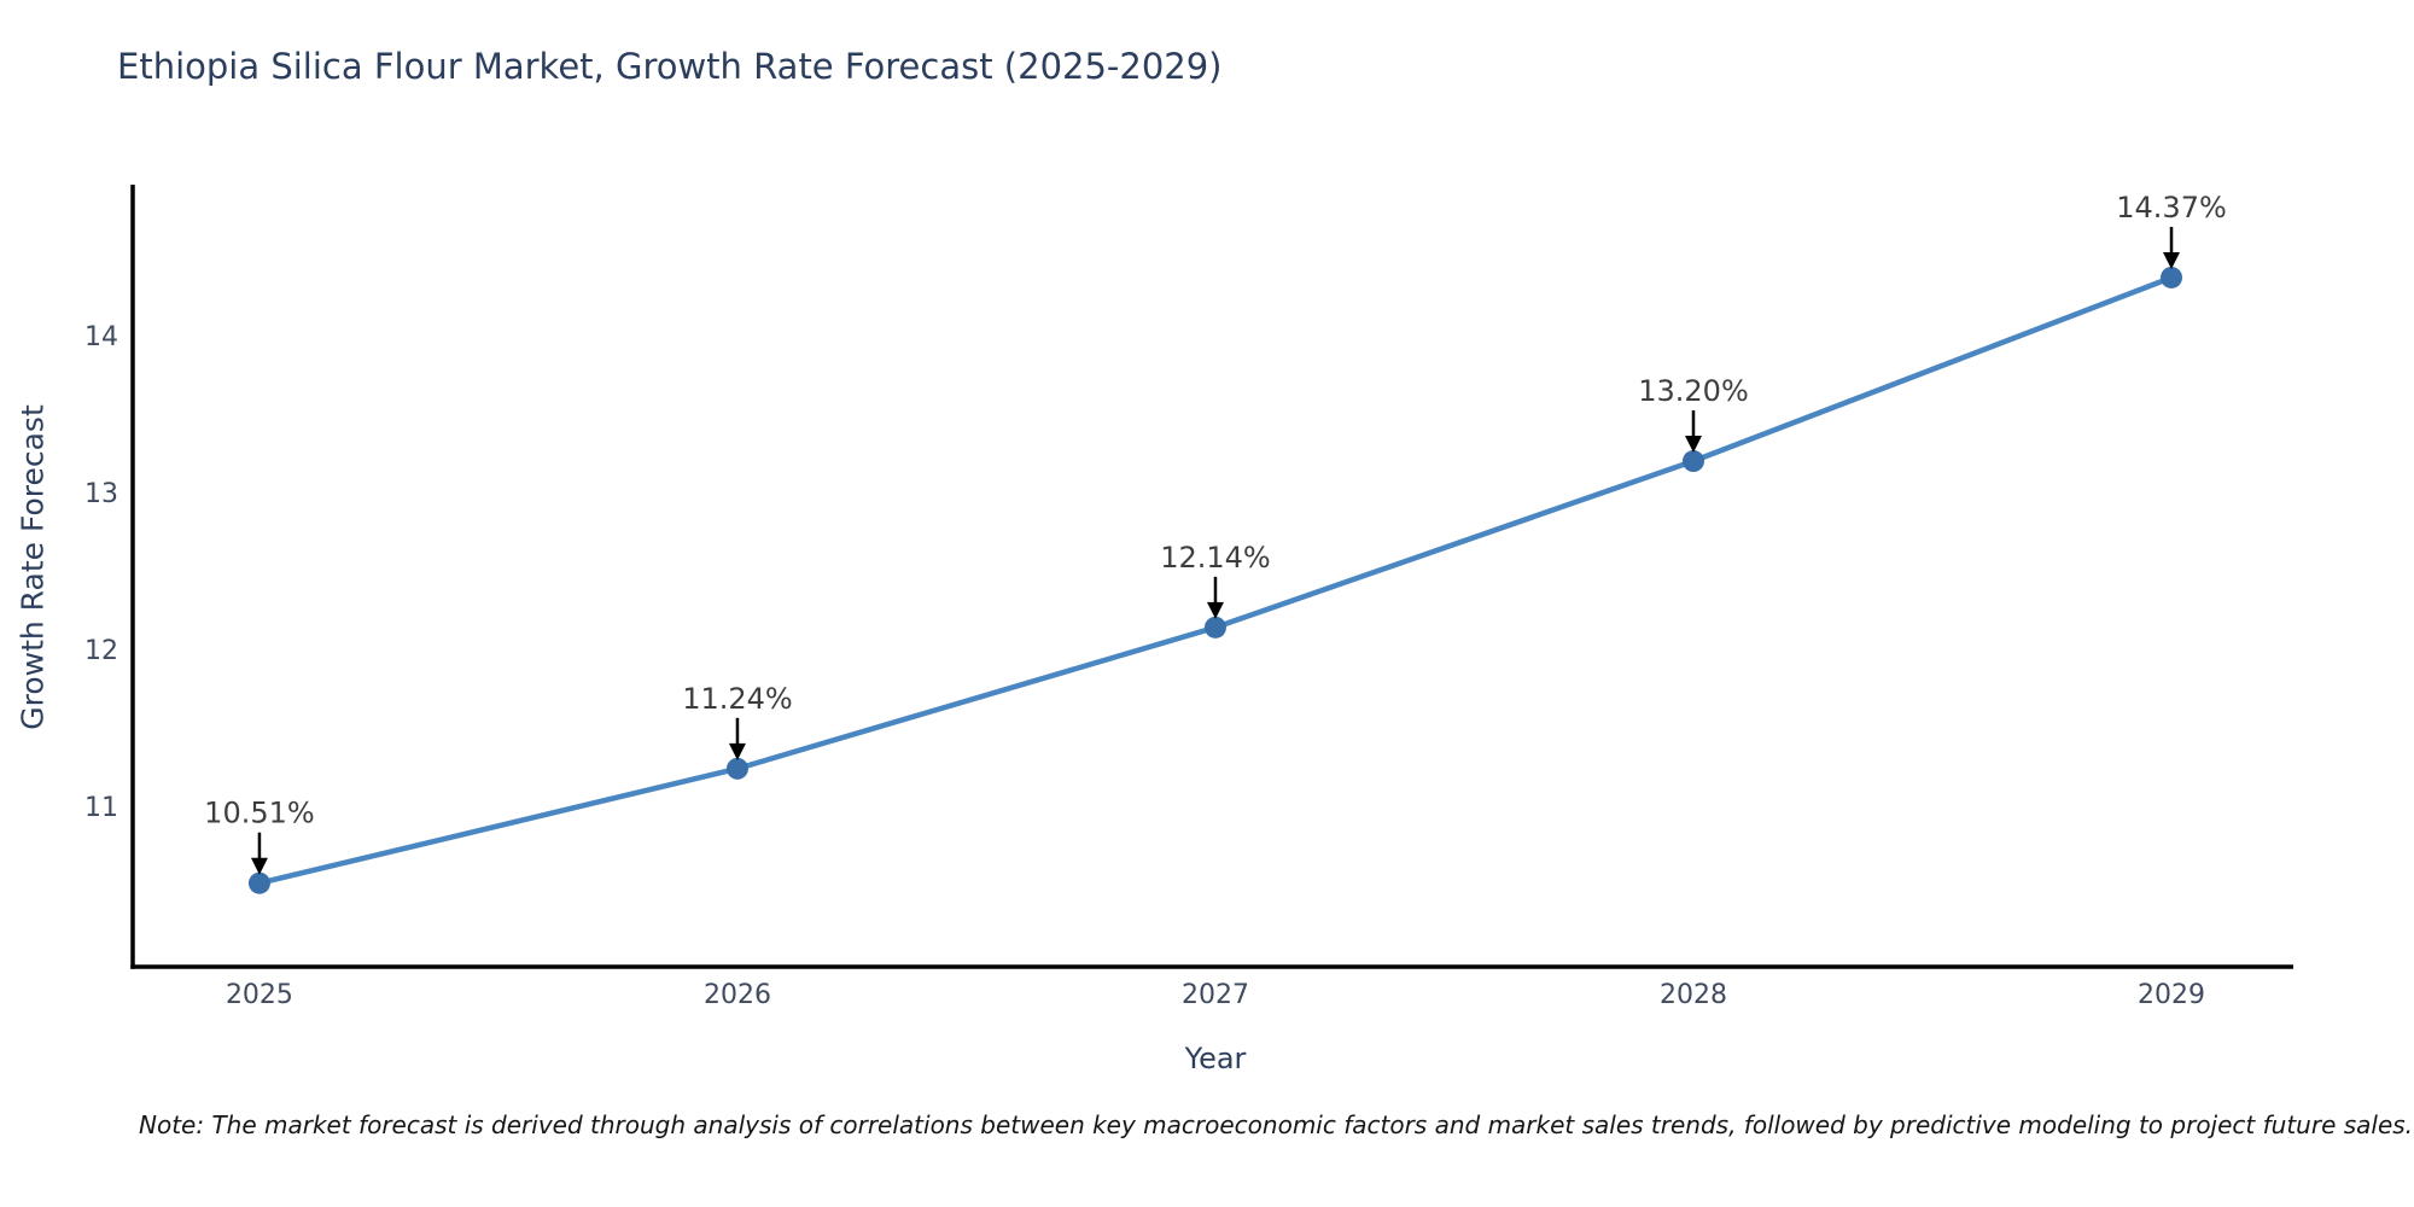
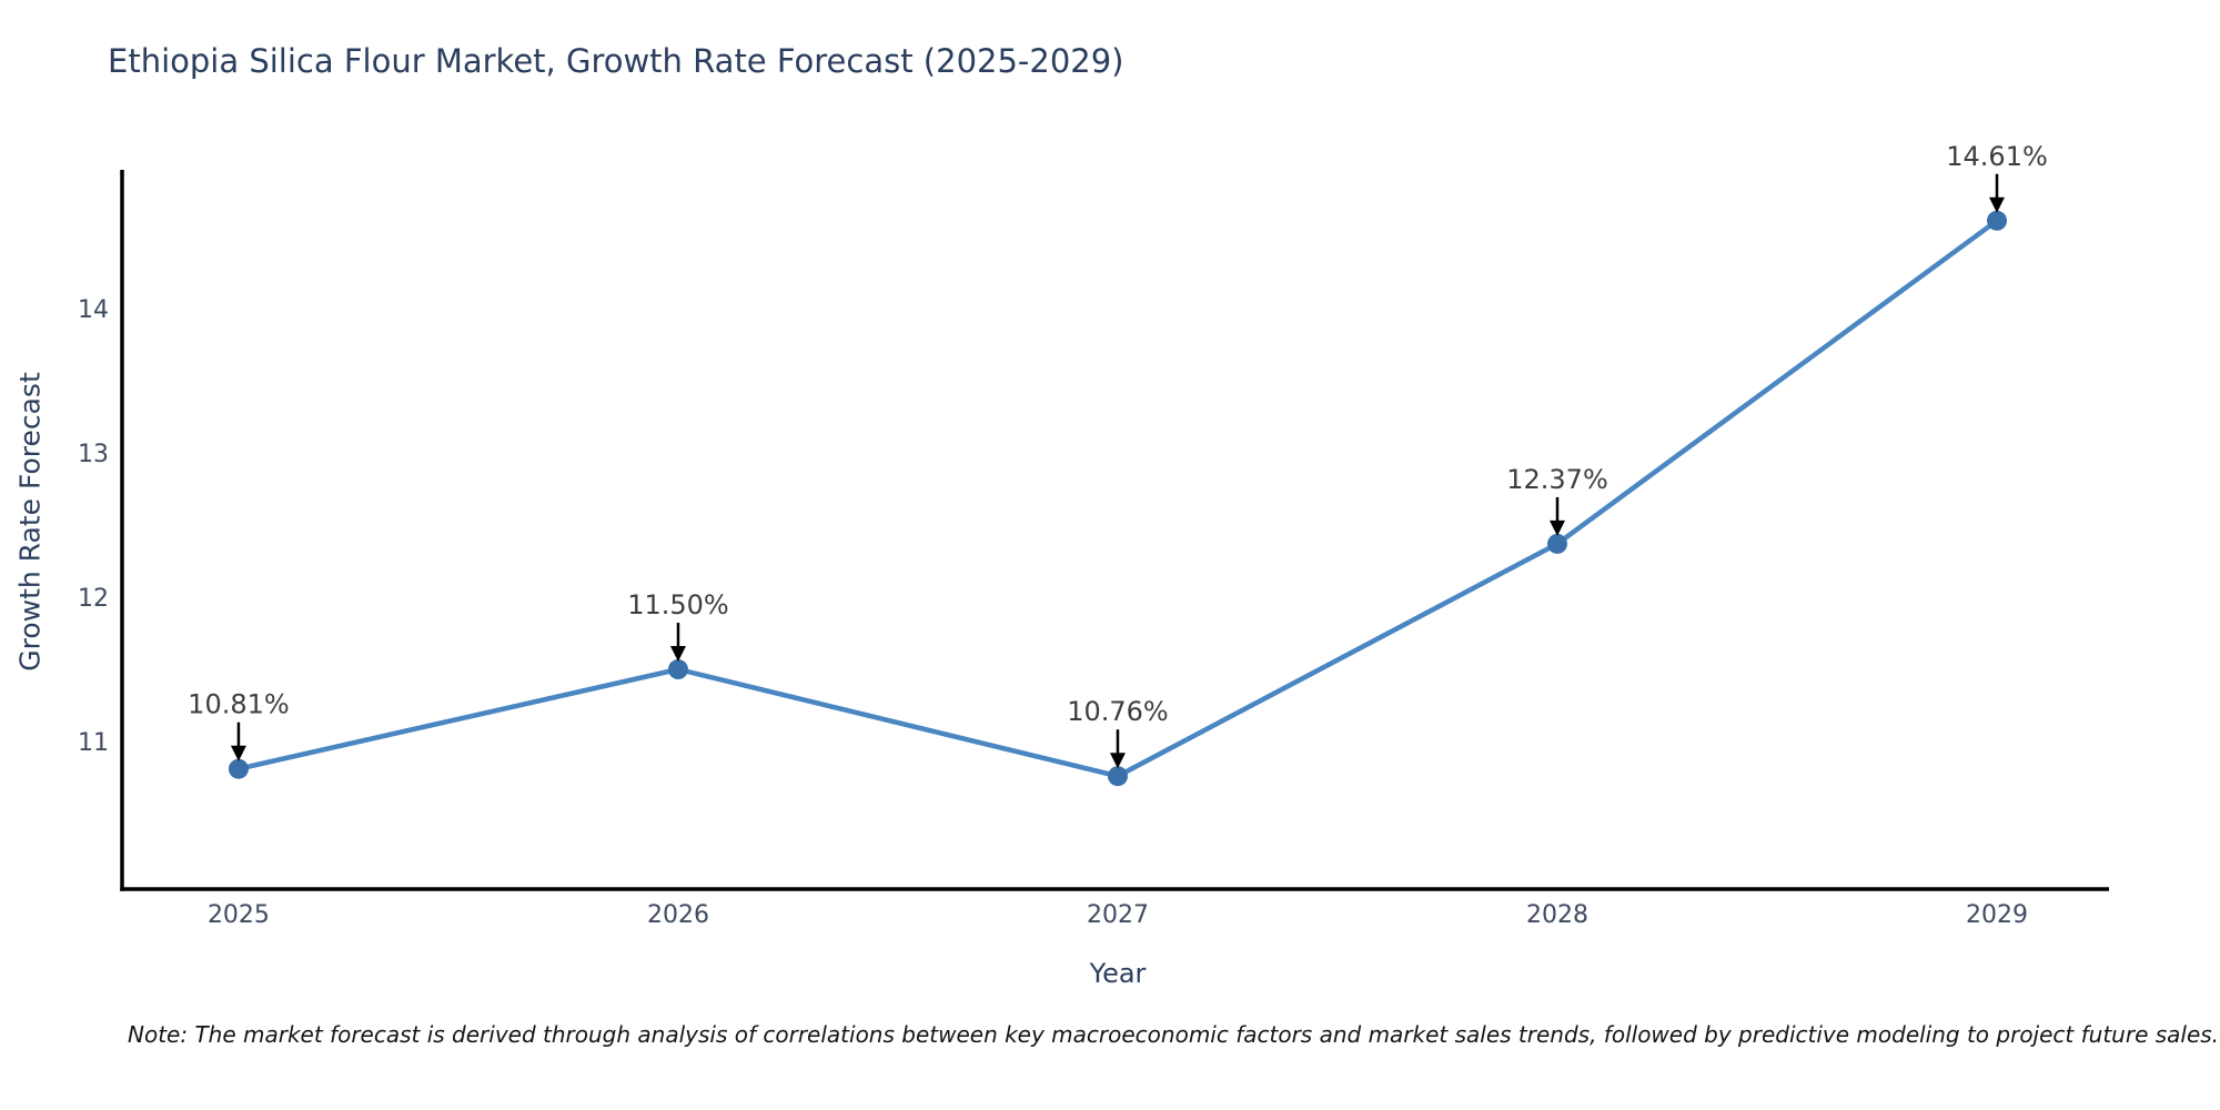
2025: 10.51% -> 10.81%
2026: 11.24% -> 11.50%
2027: 12.14% -> 10.76%
2028: 13.20% -> 12.37%
2029: 14.37% -> 14.61%
